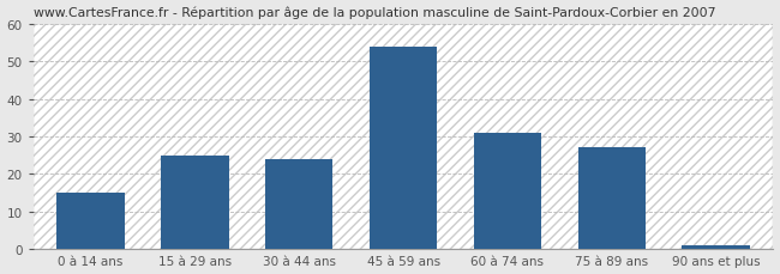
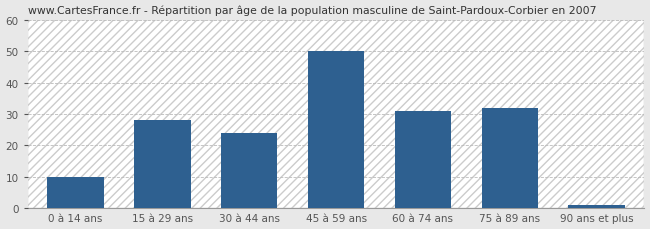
0 à 14 ans: 15 -> 10
15 à 29 ans: 25 -> 28
45 à 59 ans: 54 -> 50
75 à 89 ans: 27 -> 32
